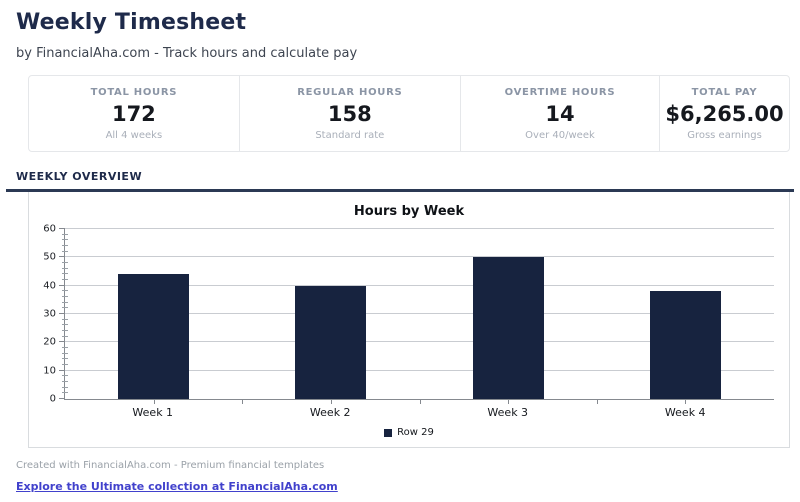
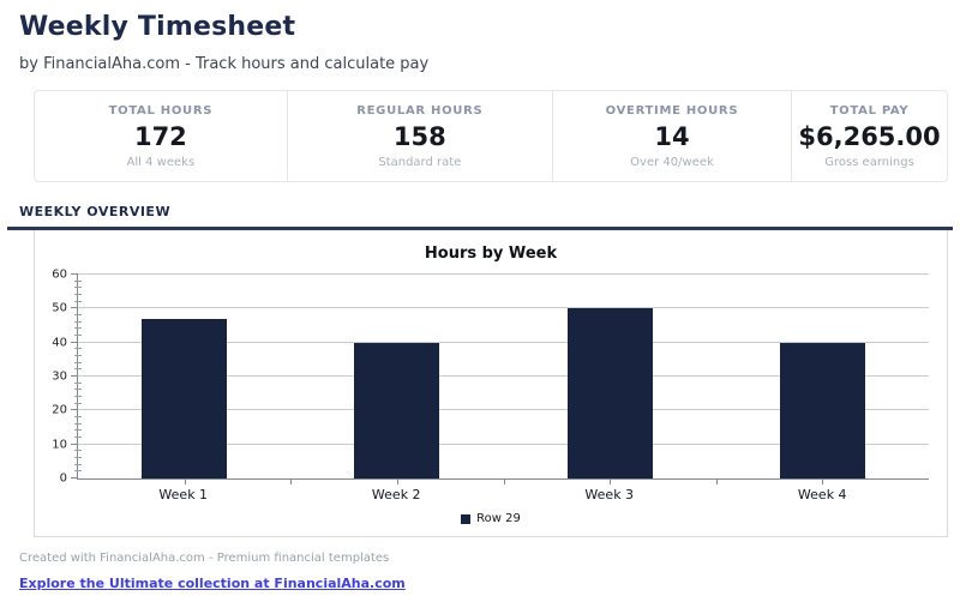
Week 1: 44 -> 47
Week 4: 38 -> 40
